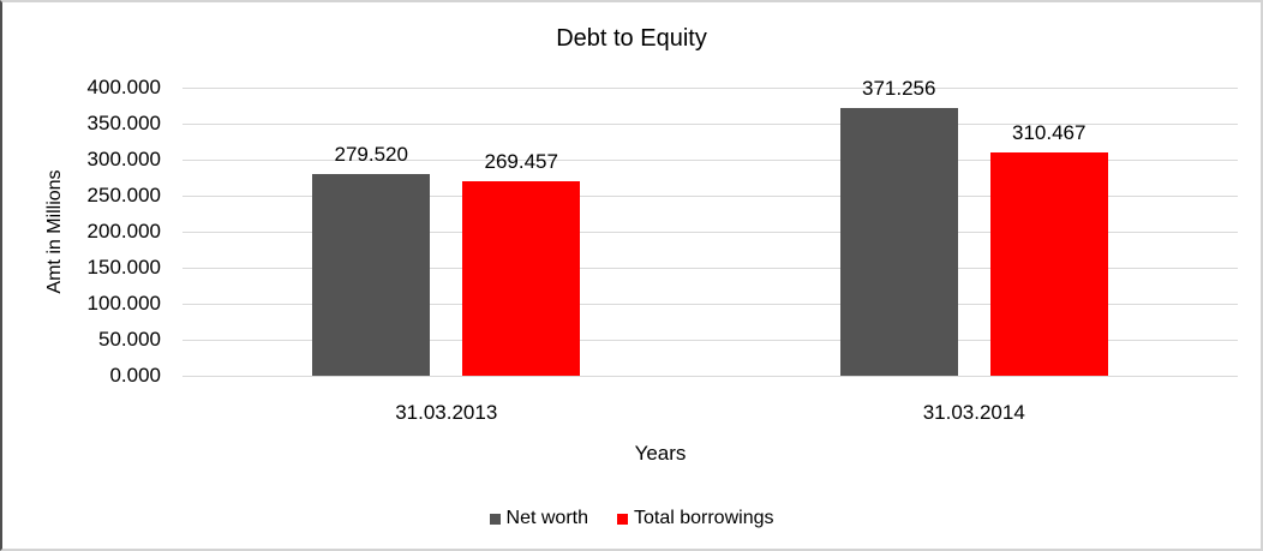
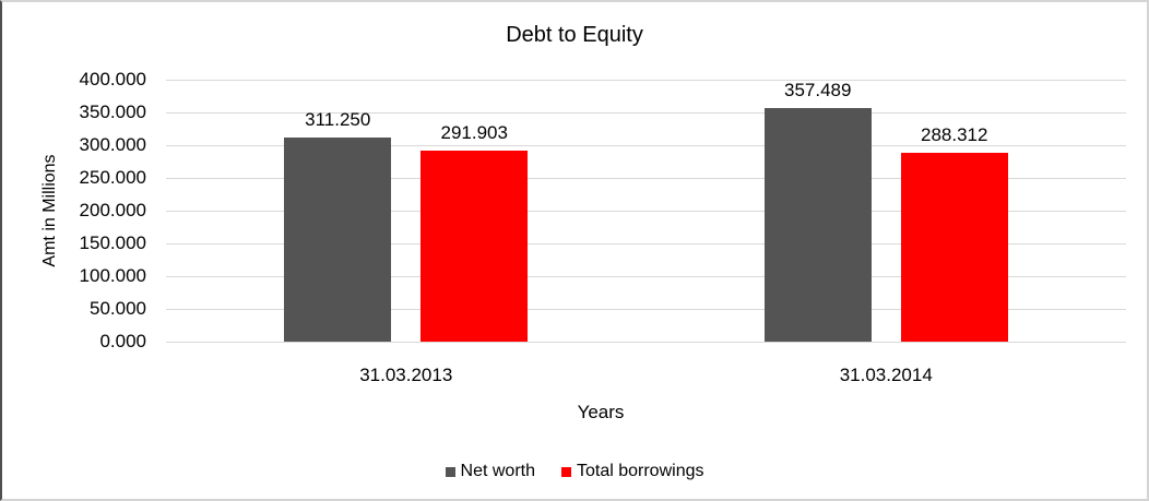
Net worth/31.03.2013: 279.520 -> 311.250
Total borrowings/31.03.2013: 269.457 -> 291.903
Net worth/31.03.2014: 371.256 -> 357.489
Total borrowings/31.03.2014: 310.467 -> 288.312
